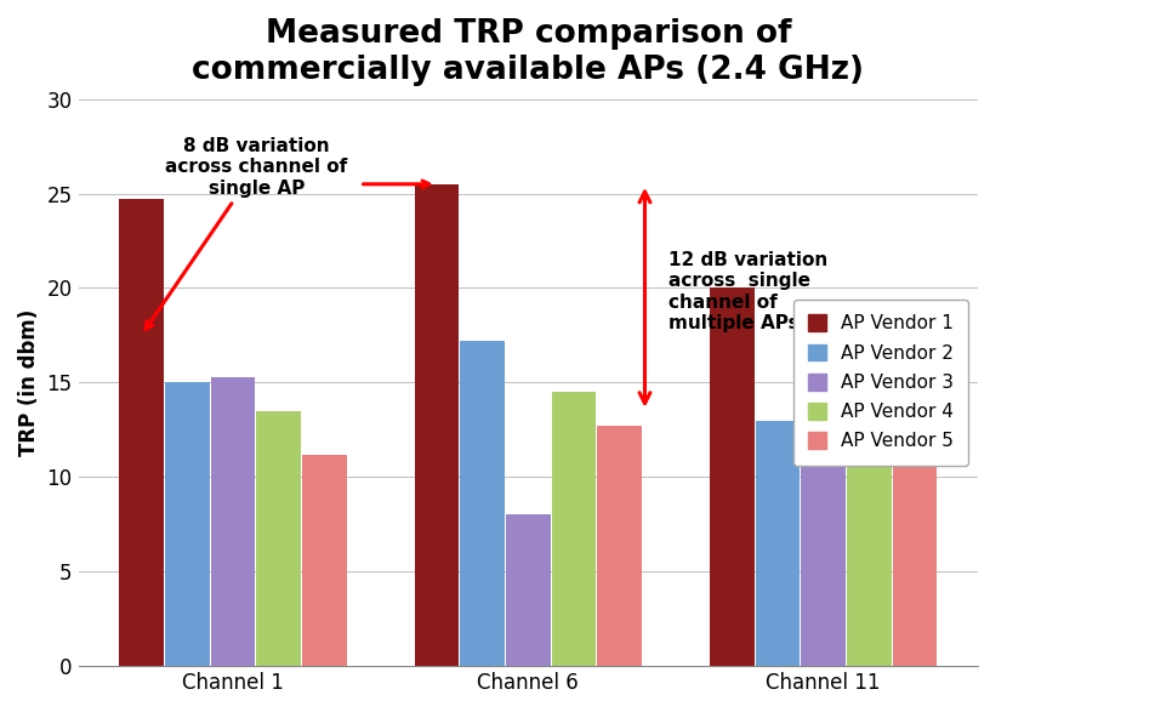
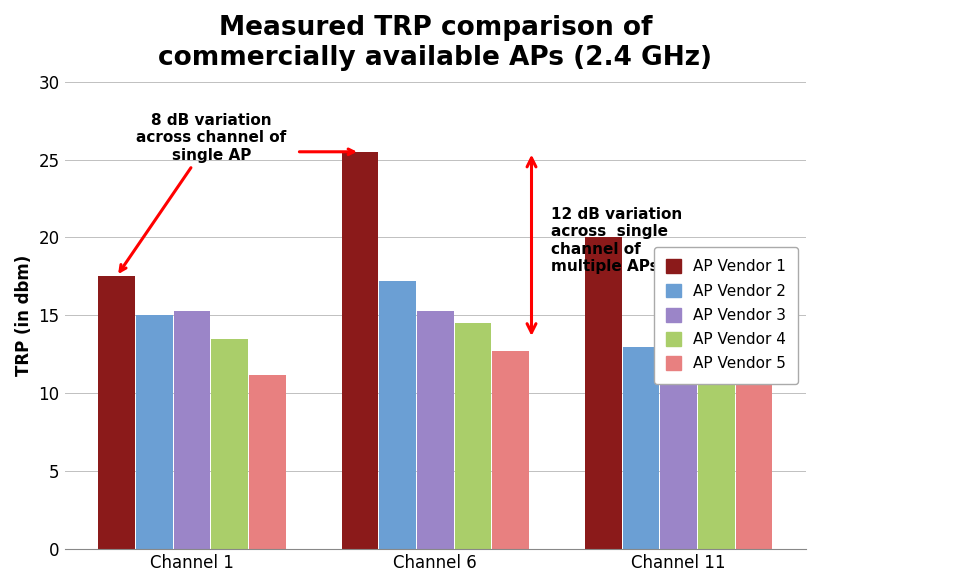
AP Vendor 1/Channel 1: 24.7 -> 17.5
AP Vendor 3/Channel 6: 8.0 -> 15.3
